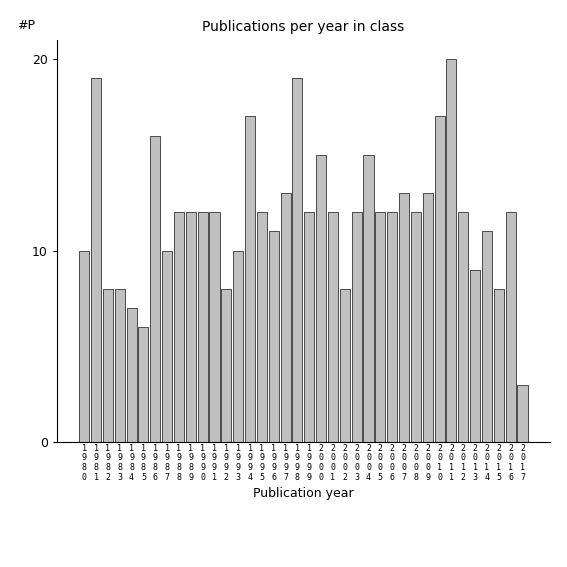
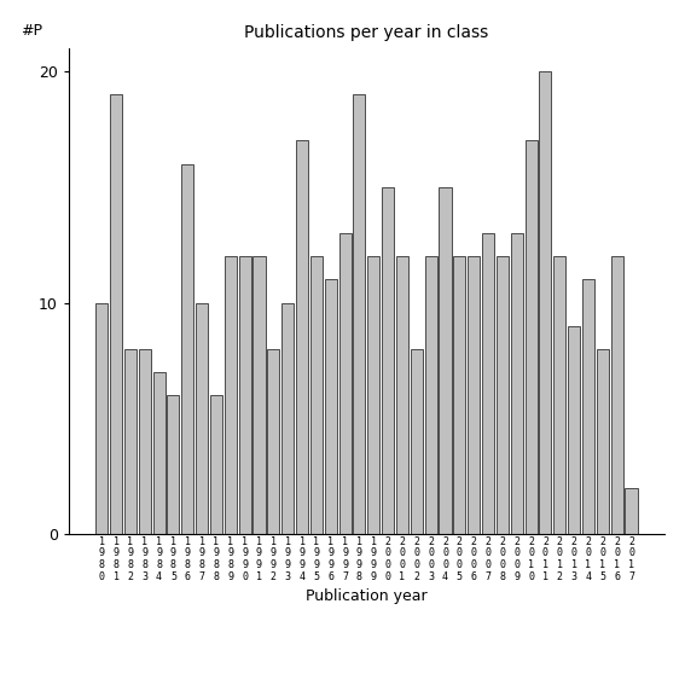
1 9 8 8: 12 -> 6
2 0 1 7: 3 -> 2
